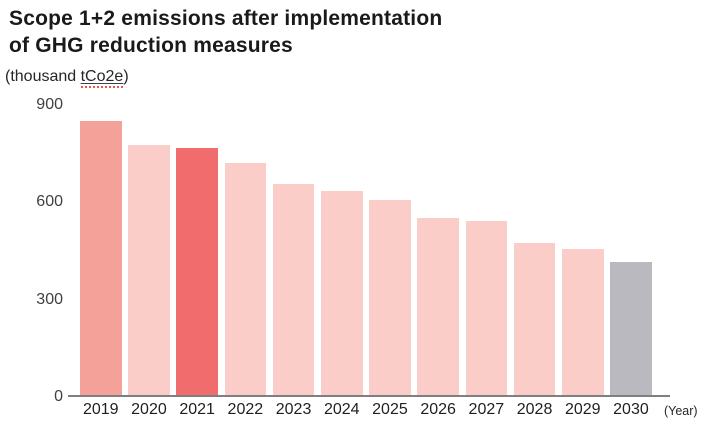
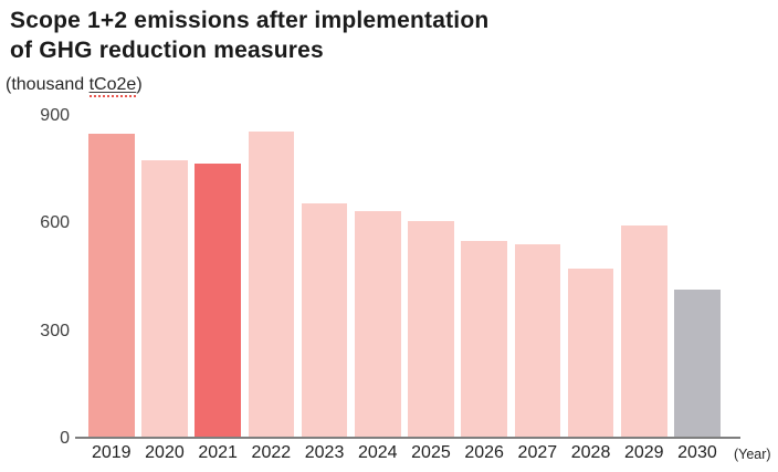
2022: 720 -> 850
2029: 450 -> 590
